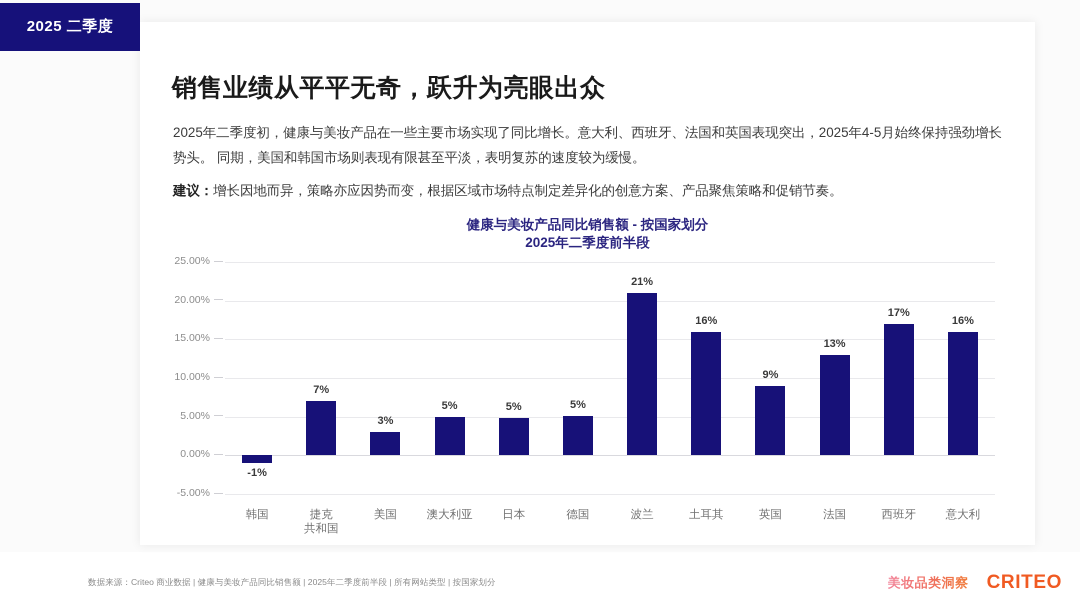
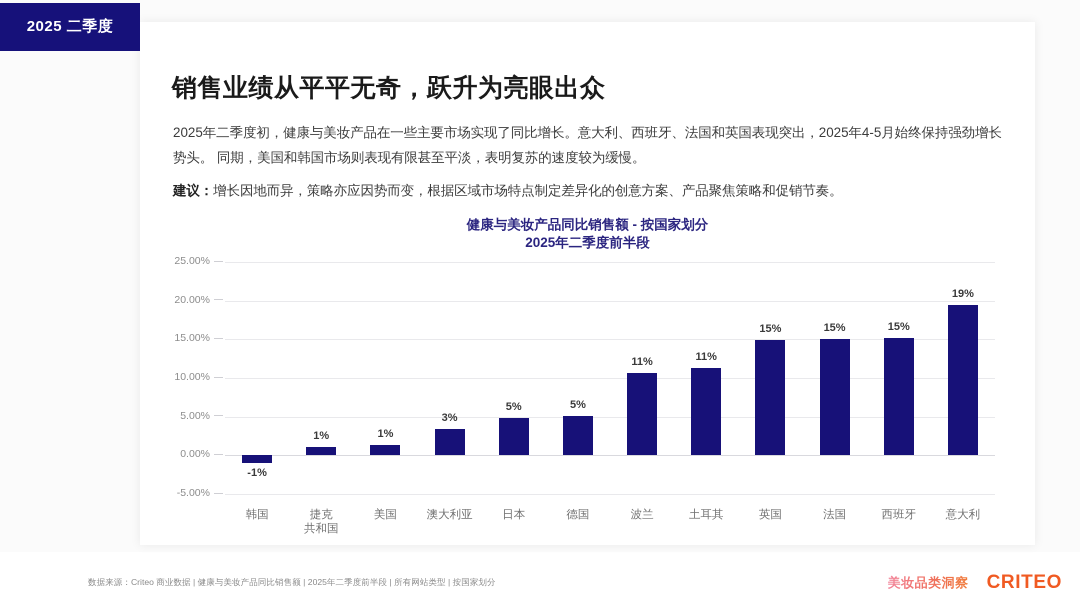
捷克 共和国: 7% -> 1%
美国: 3% -> 1%
澳大利亚: 5% -> 3%
波兰: 21% -> 11%
土耳其: 16% -> 11%
英国: 9% -> 15%
法国: 13% -> 15%
西班牙: 17% -> 15%
意大利: 16% -> 19%
